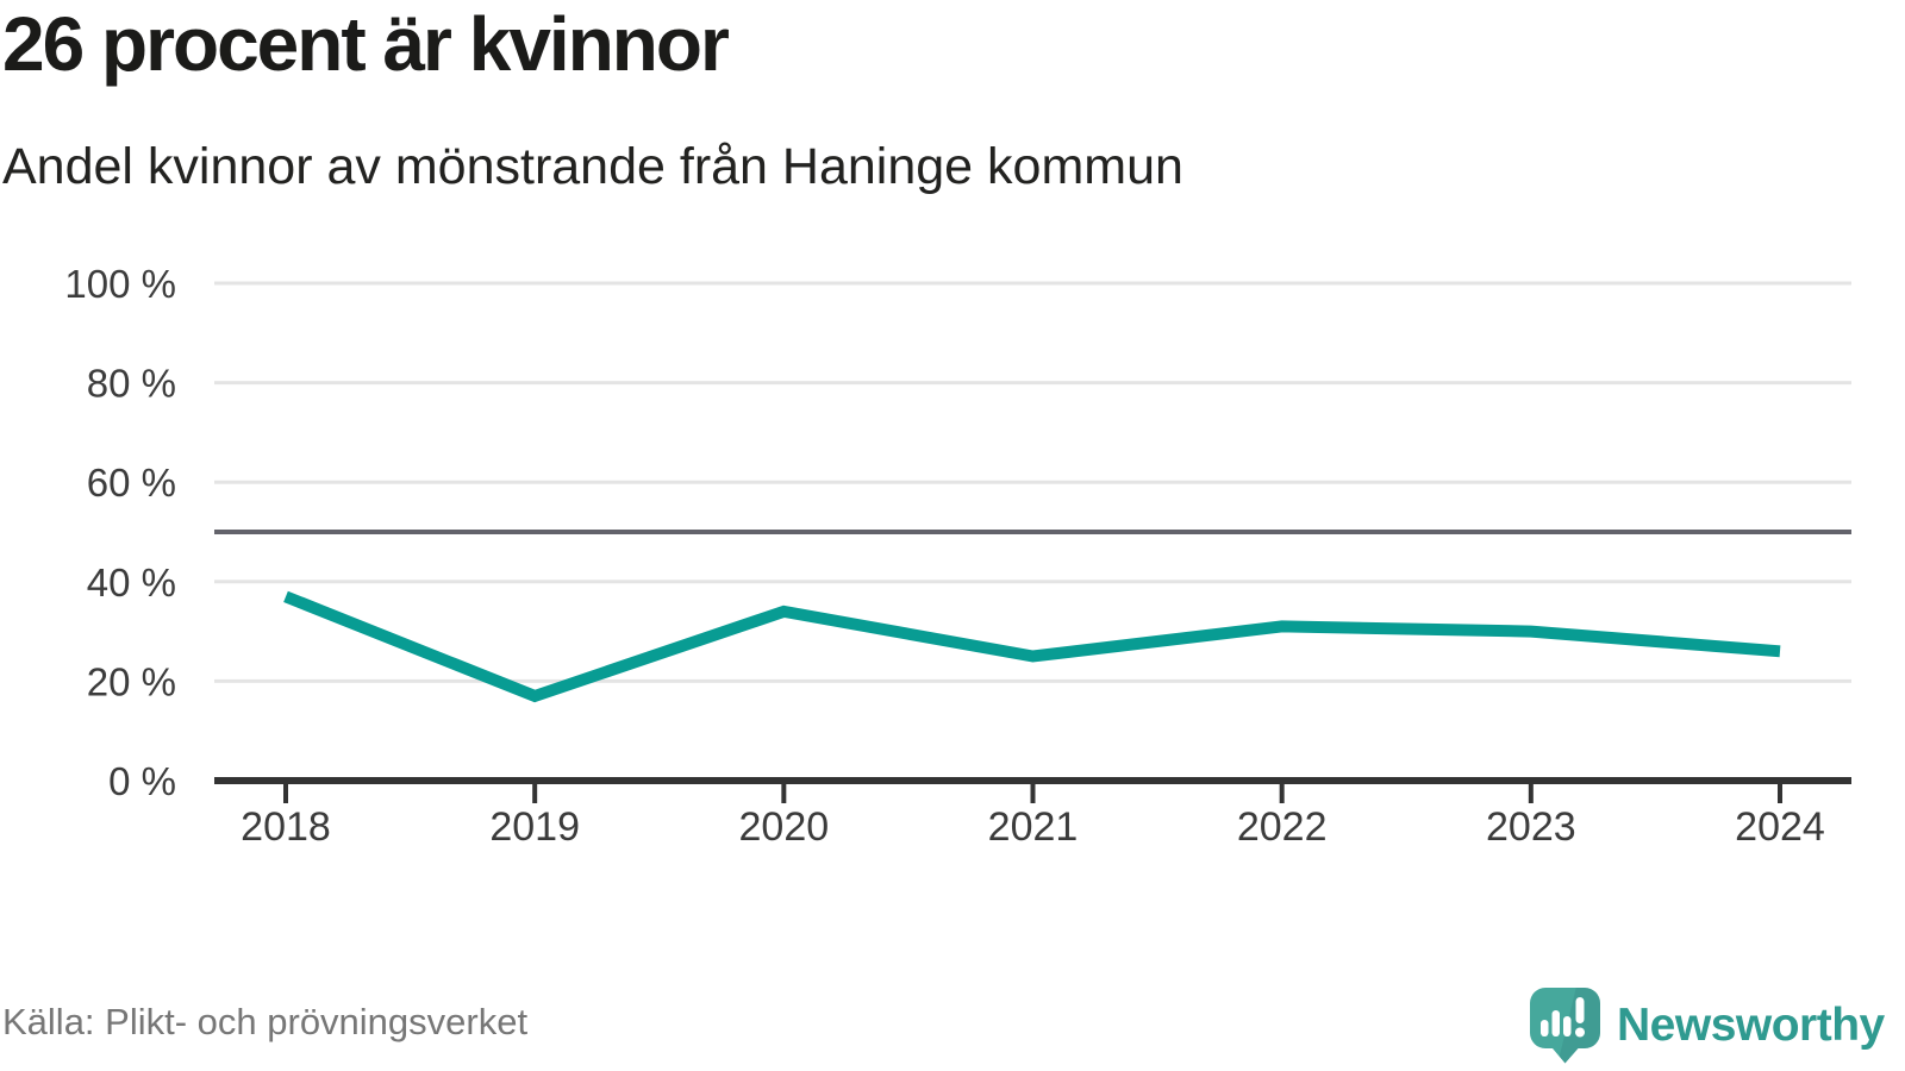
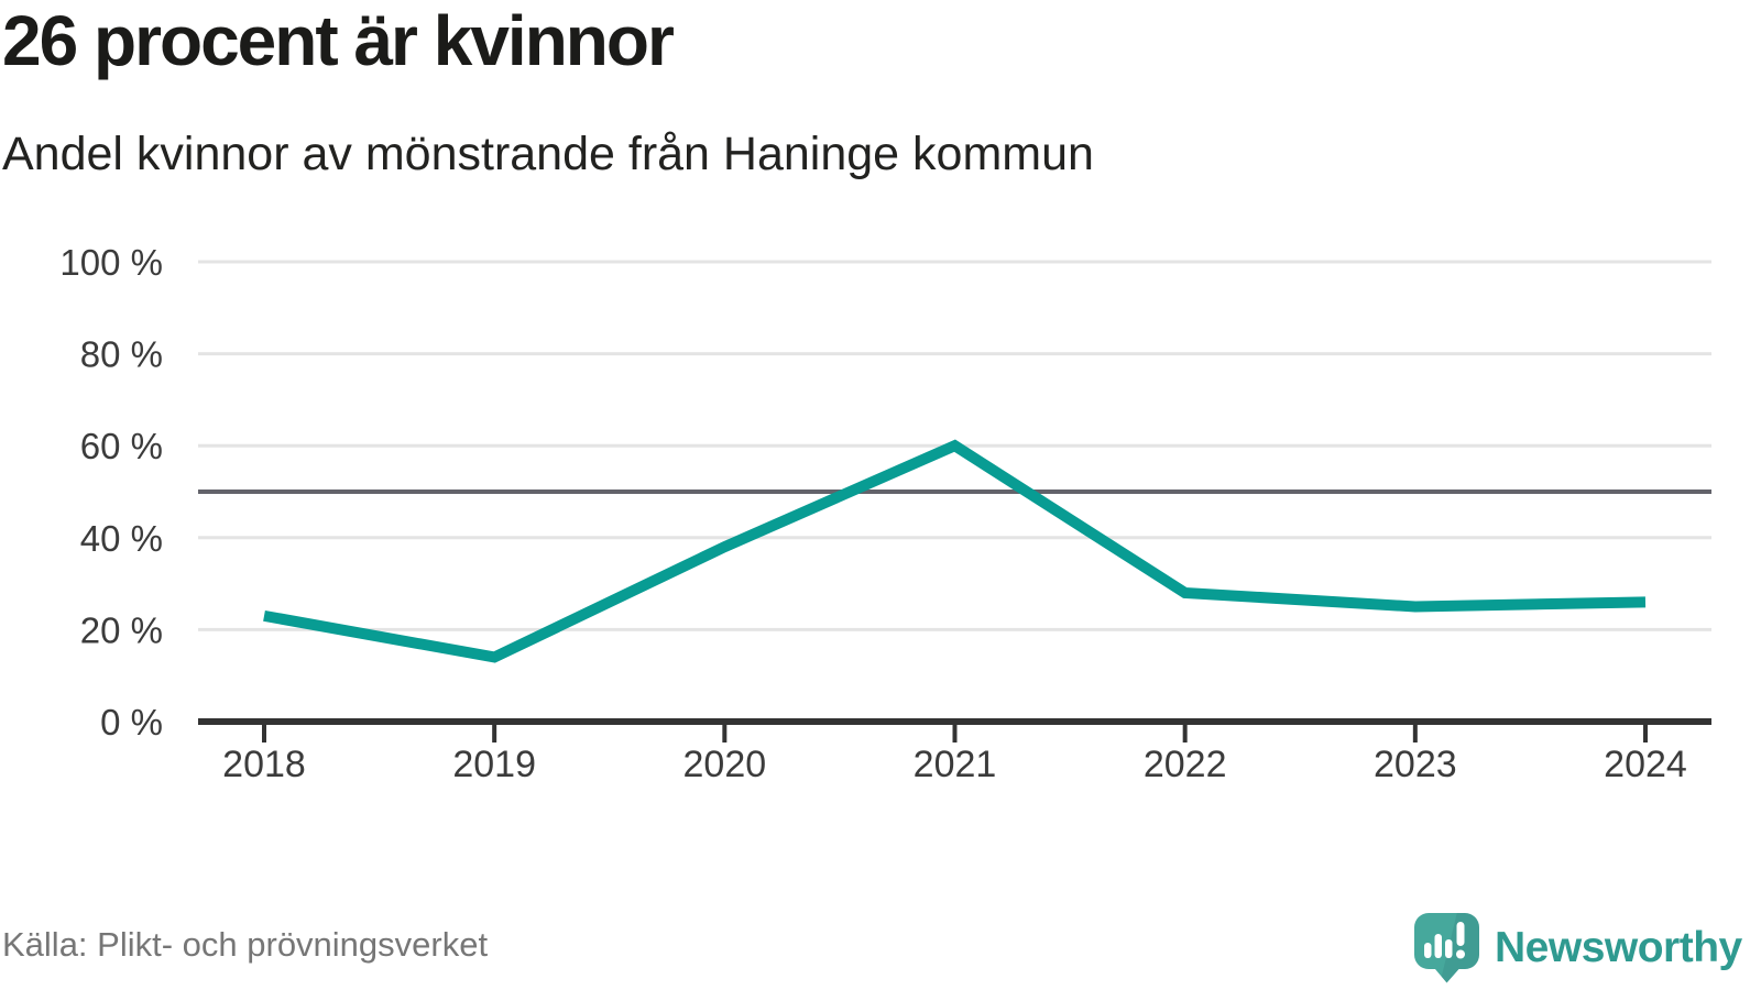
2018: 37% -> 23%
2019: 17% -> 14%
2020: 34% -> 38%
2021: 25% -> 60%
2022: 31% -> 28%
2023: 30% -> 25%
